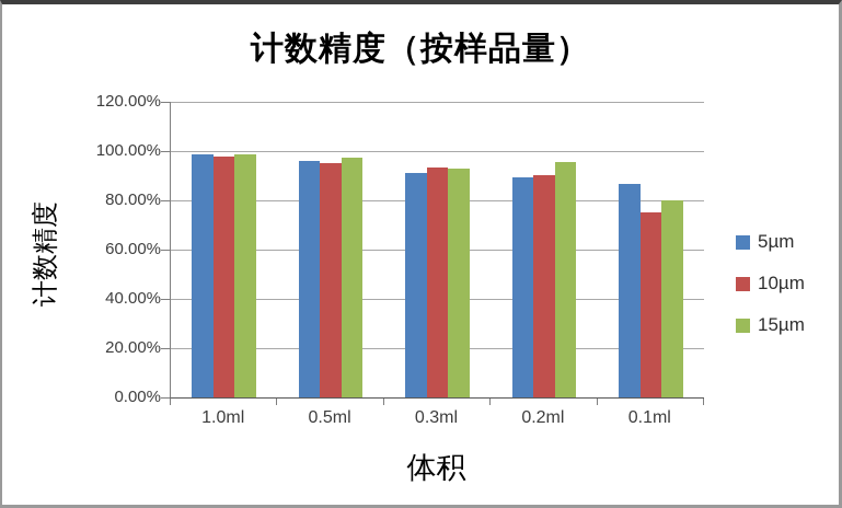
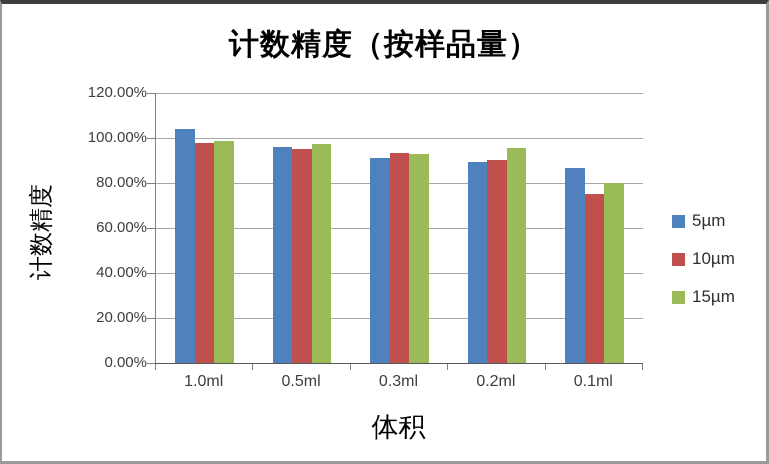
5µm/1.0ml: 98% -> 104%
